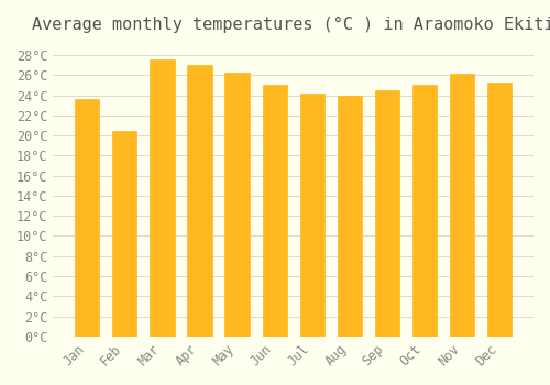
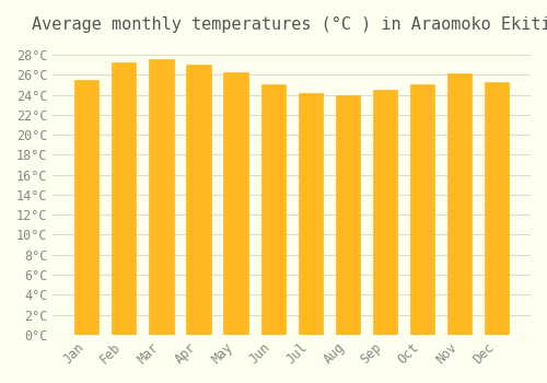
Jan: 23.6°C -> 25.5°C
Feb: 20.4°C -> 27.2°C
